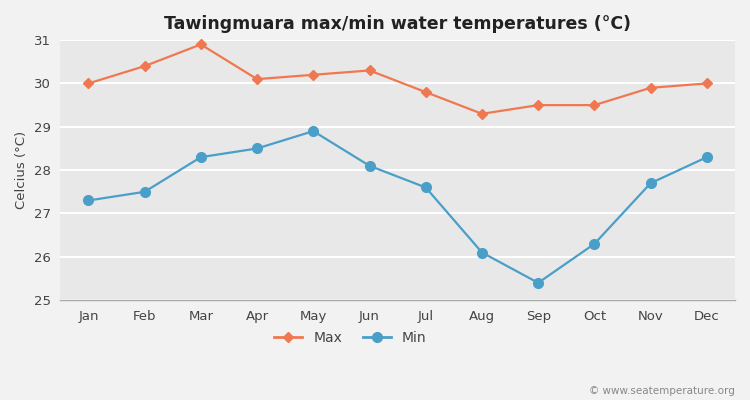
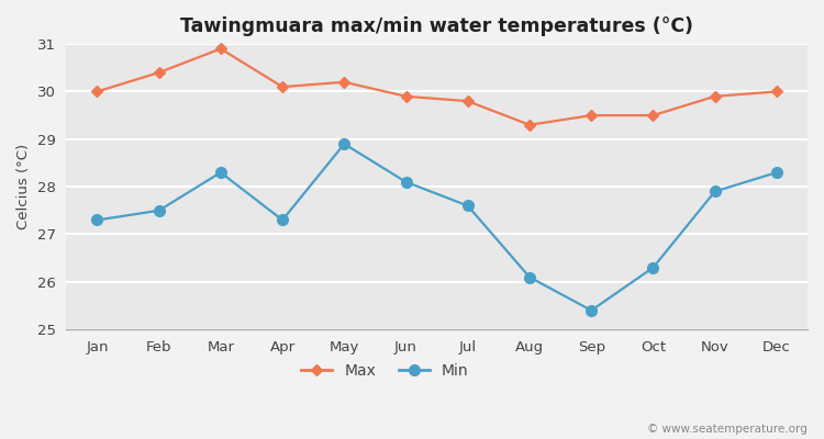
Min/Apr: 28.5 -> 27.3
Max/Jun: 30.3 -> 29.9
Min/Nov: 27.7 -> 27.9
